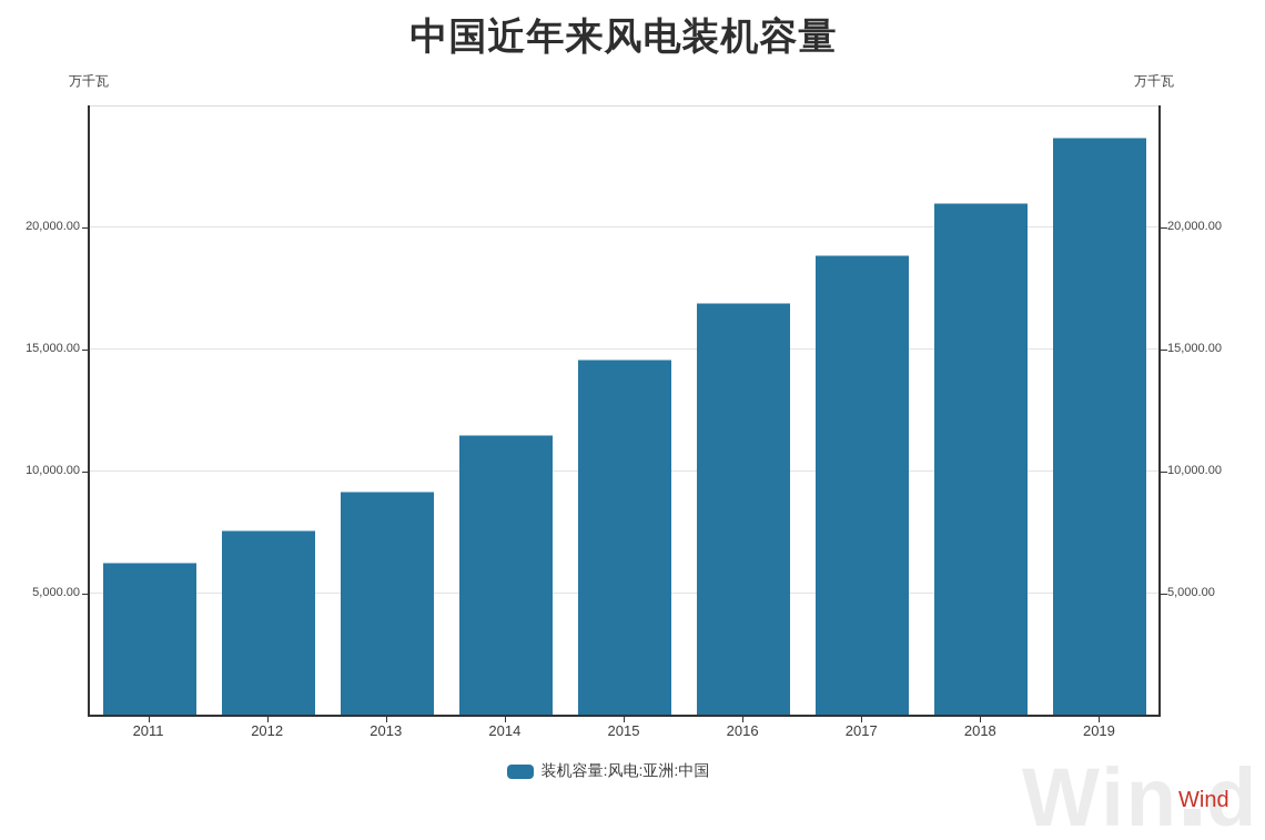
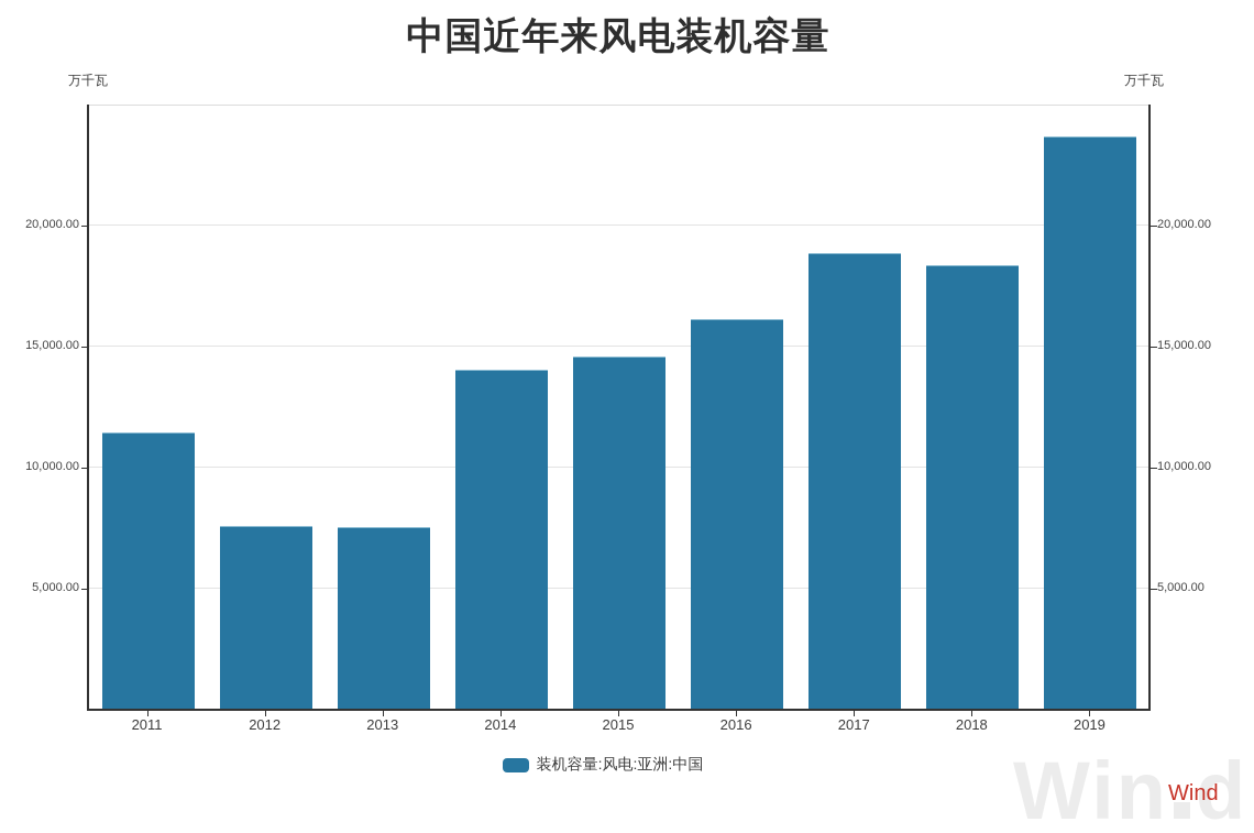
2011: 6200 -> 11400
2013: 9100 -> 7500
2014: 11500 -> 14000
2016: 16900 -> 16100
2018: 21000 -> 18300
